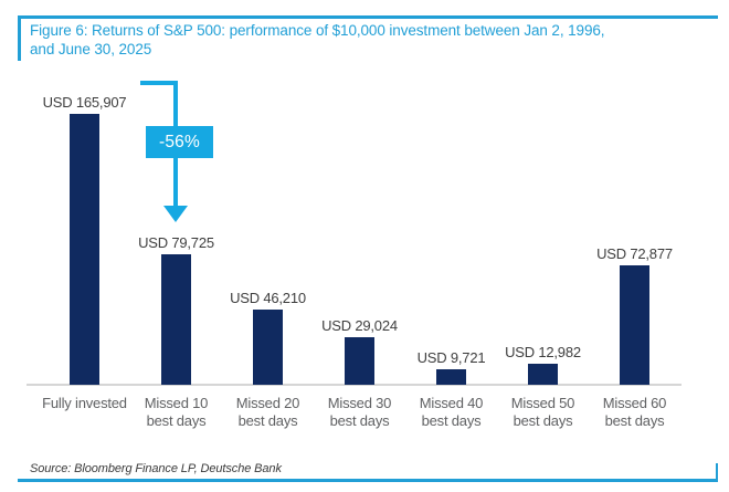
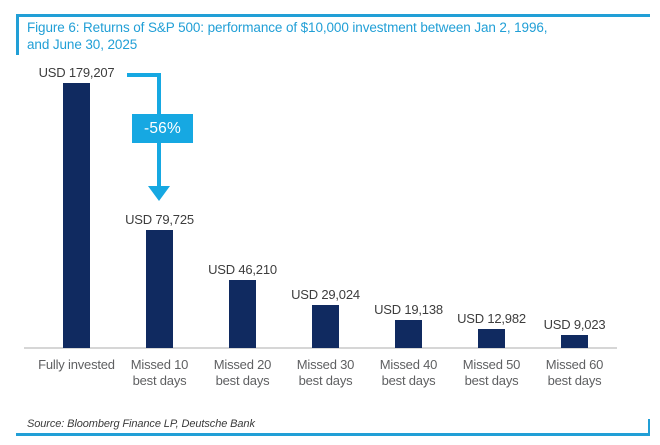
Fully invested: 165,907 -> 179,207
Missed 40 best days: 9,721 -> 19,138
Missed 60 best days: 72,877 -> 9,023
